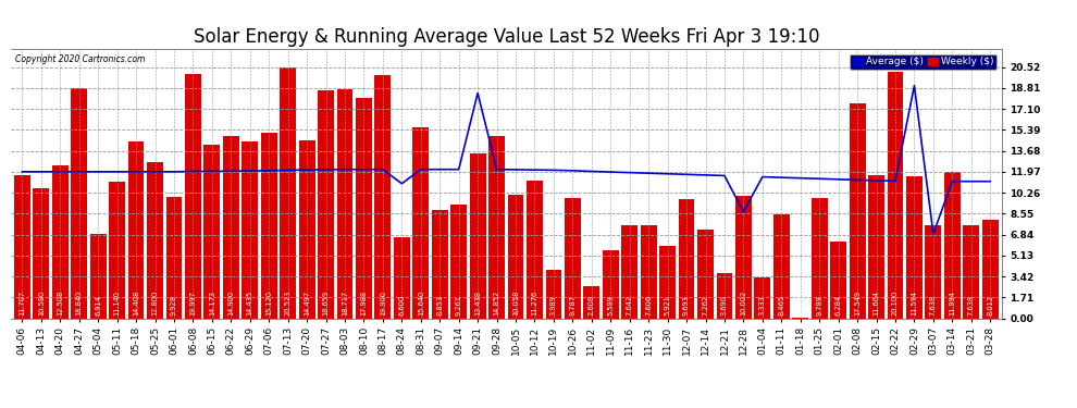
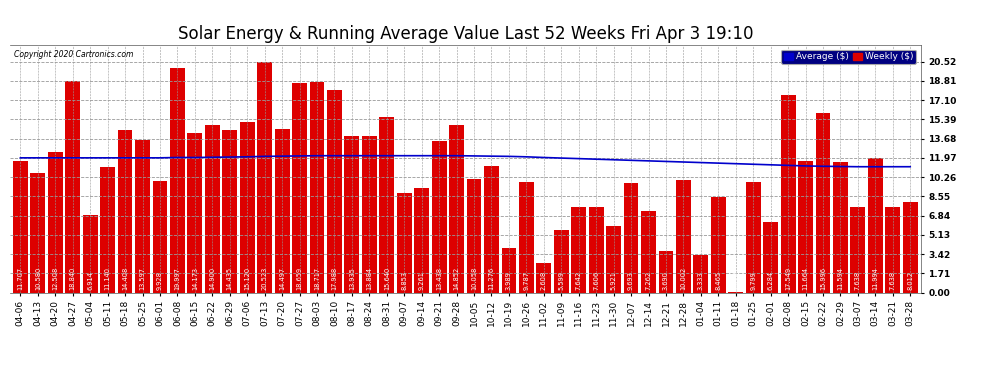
Weekly ($)/05-25: 12.8 -> 13.6
Weekly ($)/08-17: 19.9 -> 13.9
Weekly ($)/08-24: 6.6 -> 13.9
Average ($)/08-24: 11.0 -> 12.2
Average ($)/09-21: 18.4 -> 12.2
Average ($)/12-28: 8.7 -> 11.6
Weekly ($)/02-22: 20.1 -> 16.0
Average ($)/02-29: 19.0 -> 11.2
Average ($)/03-07: 6.9 -> 11.2
